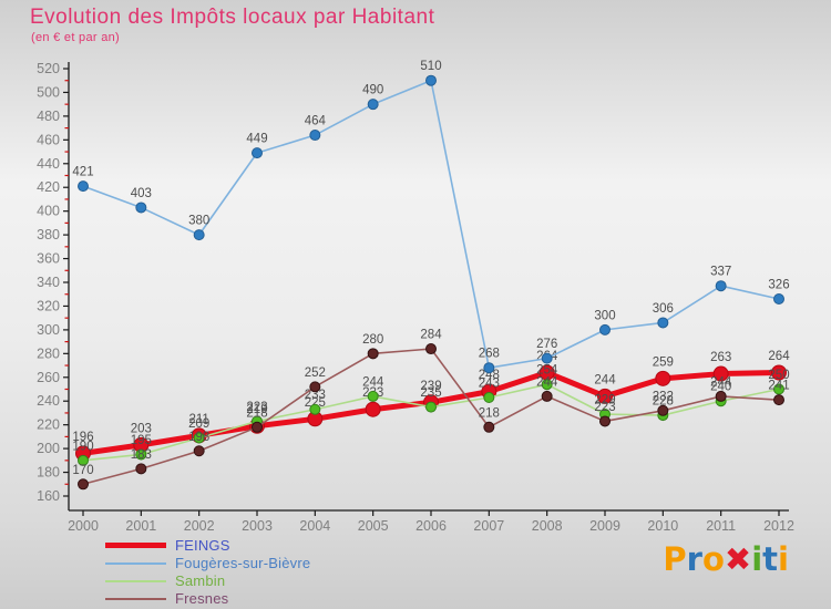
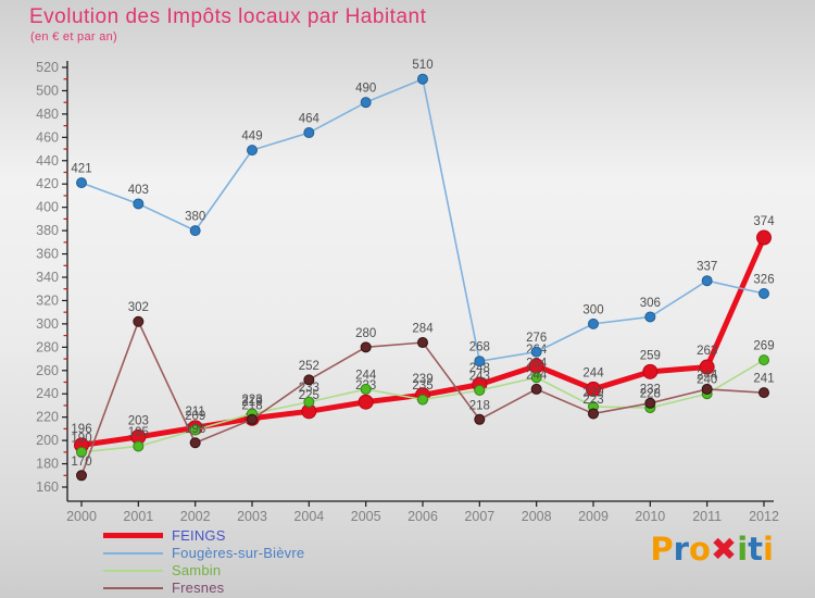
Fresnes/2001: 183 -> 302
FEINGS/2012: 264 -> 374
Sambin/2012: 250 -> 269
